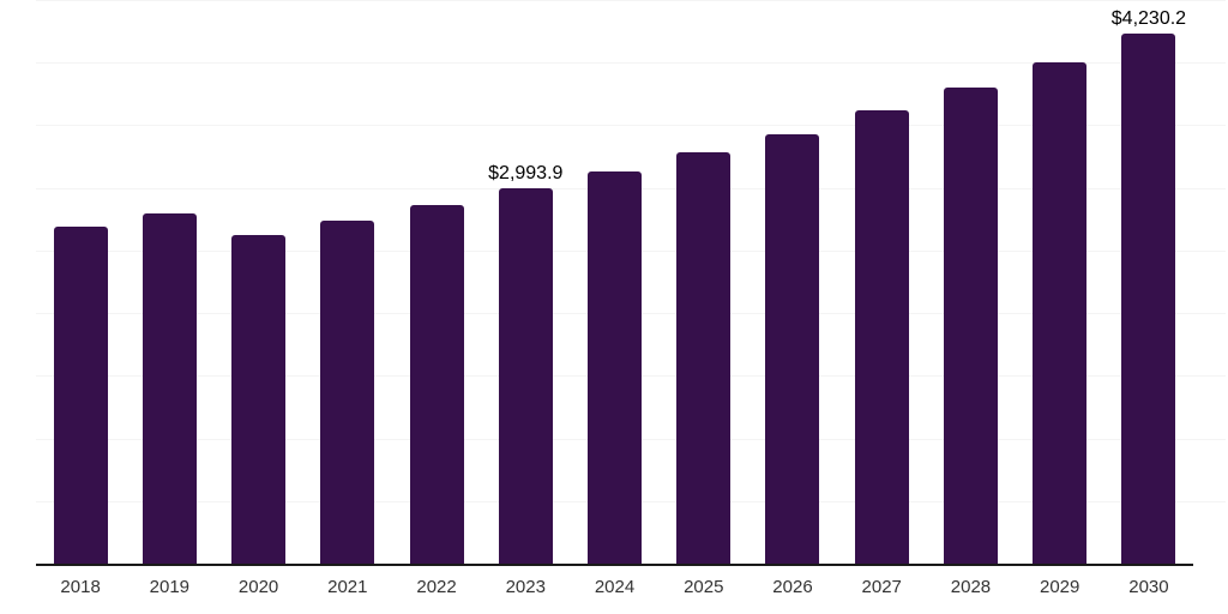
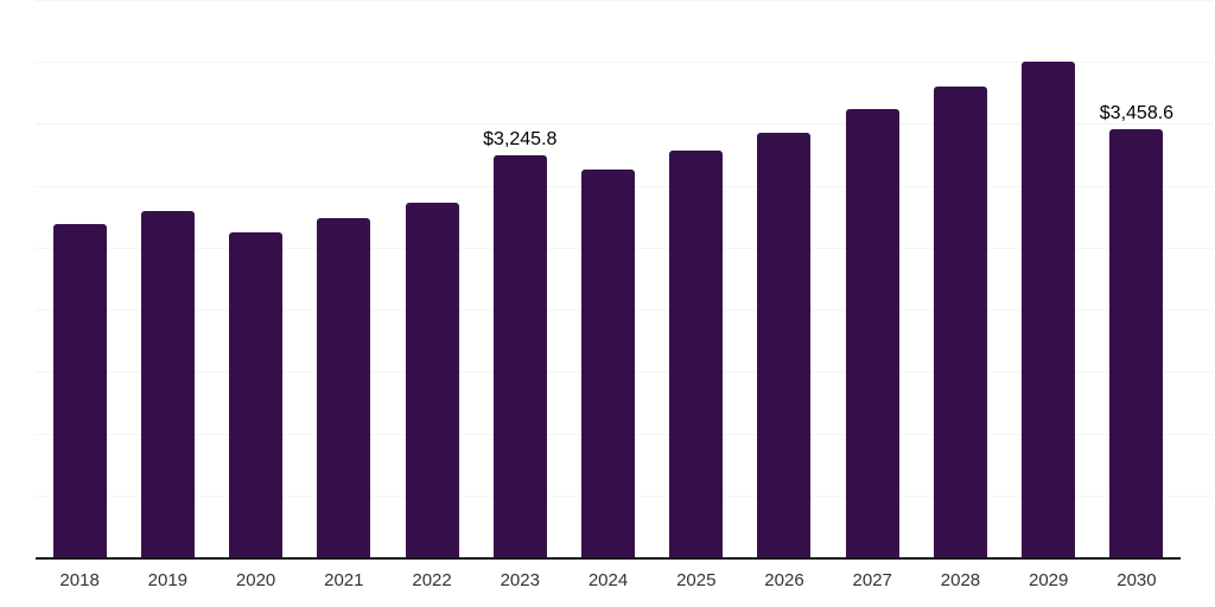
2023: $2,993.9 -> $3,245.8
2030: $4,230.2 -> $3,458.6
